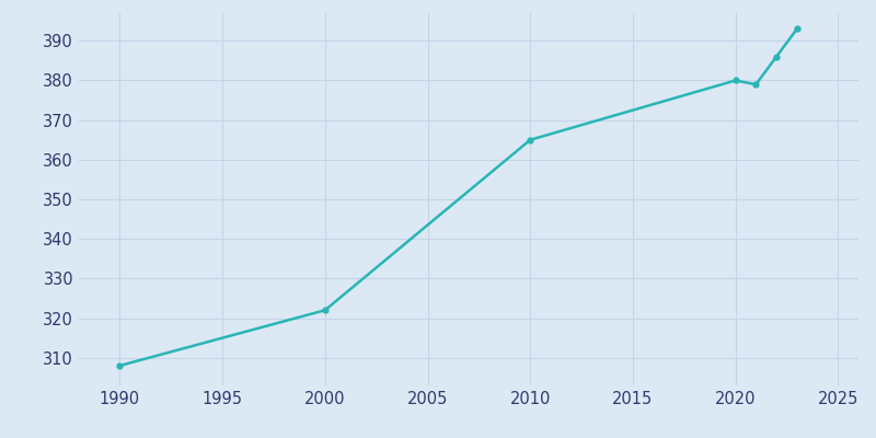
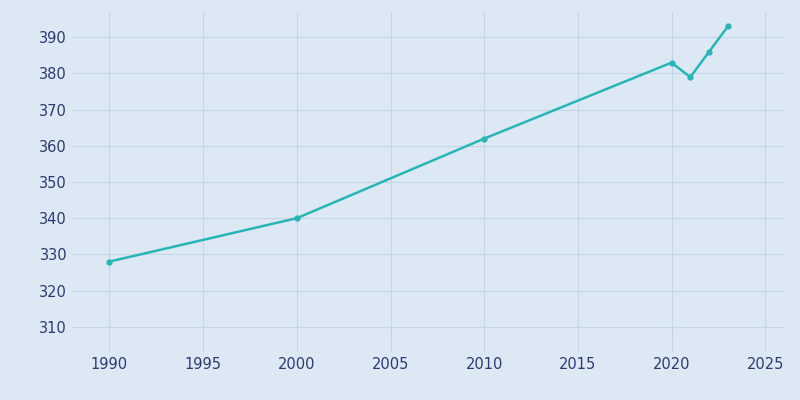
1990: 308 -> 328
2000: 322 -> 340
2010: 365 -> 362
2020: 380 -> 383
